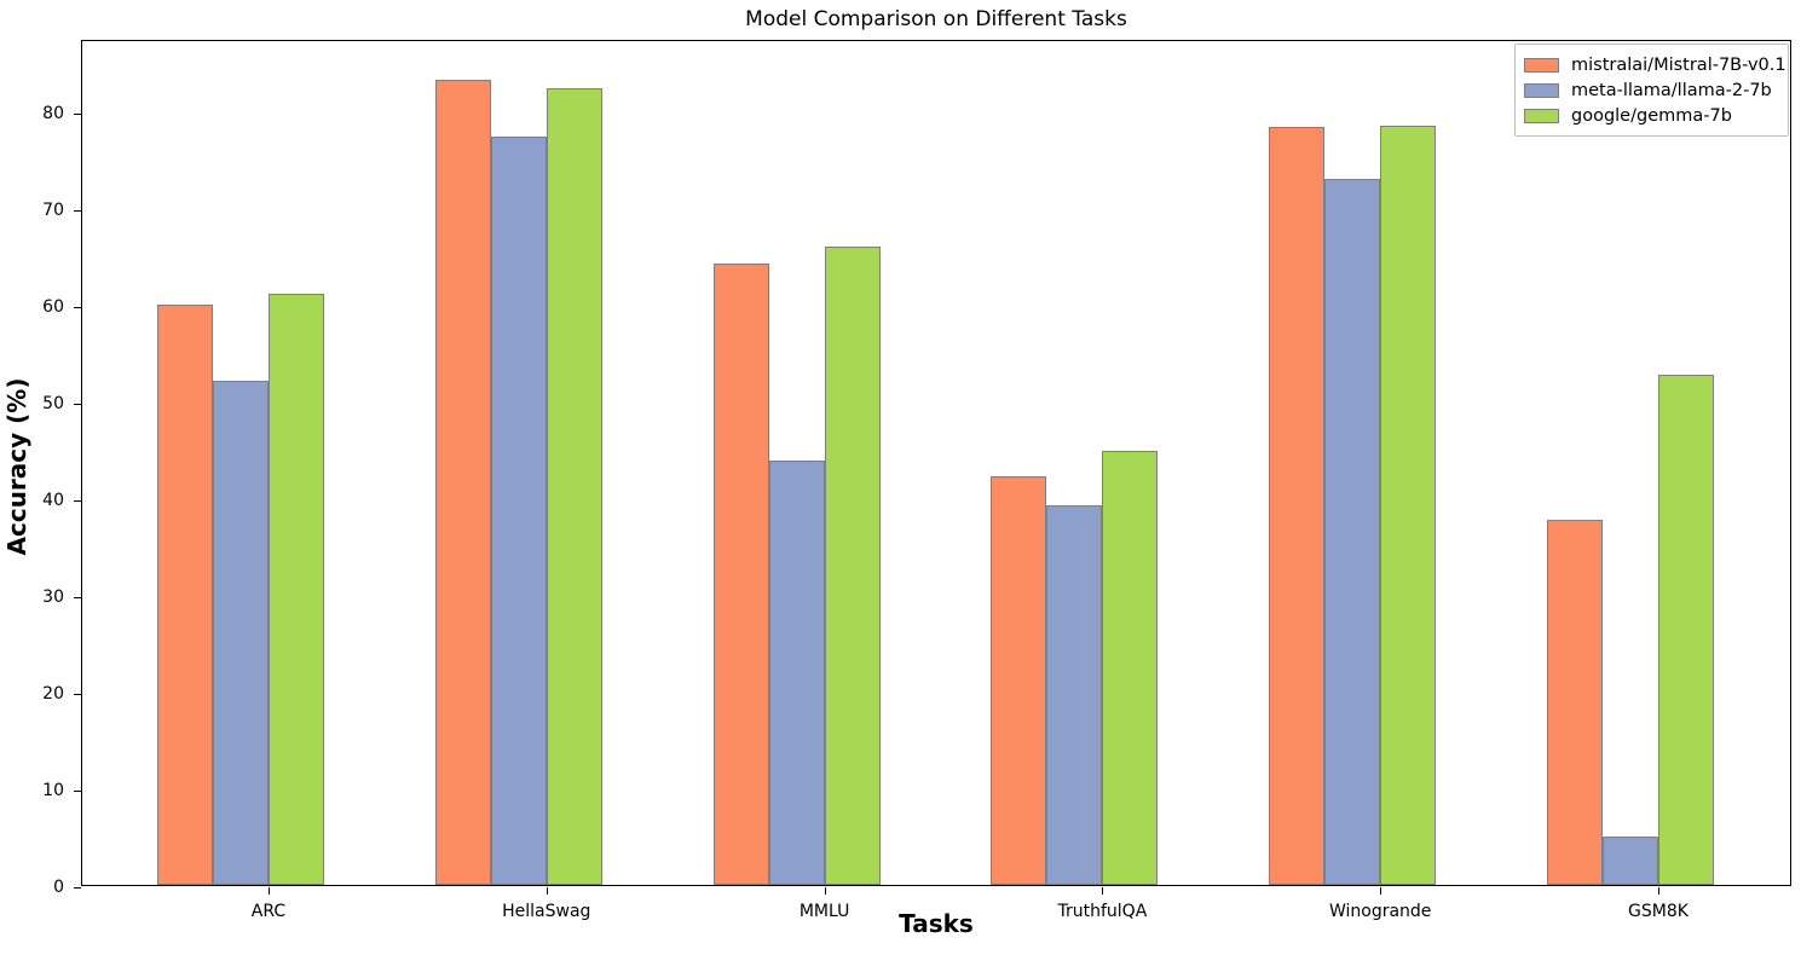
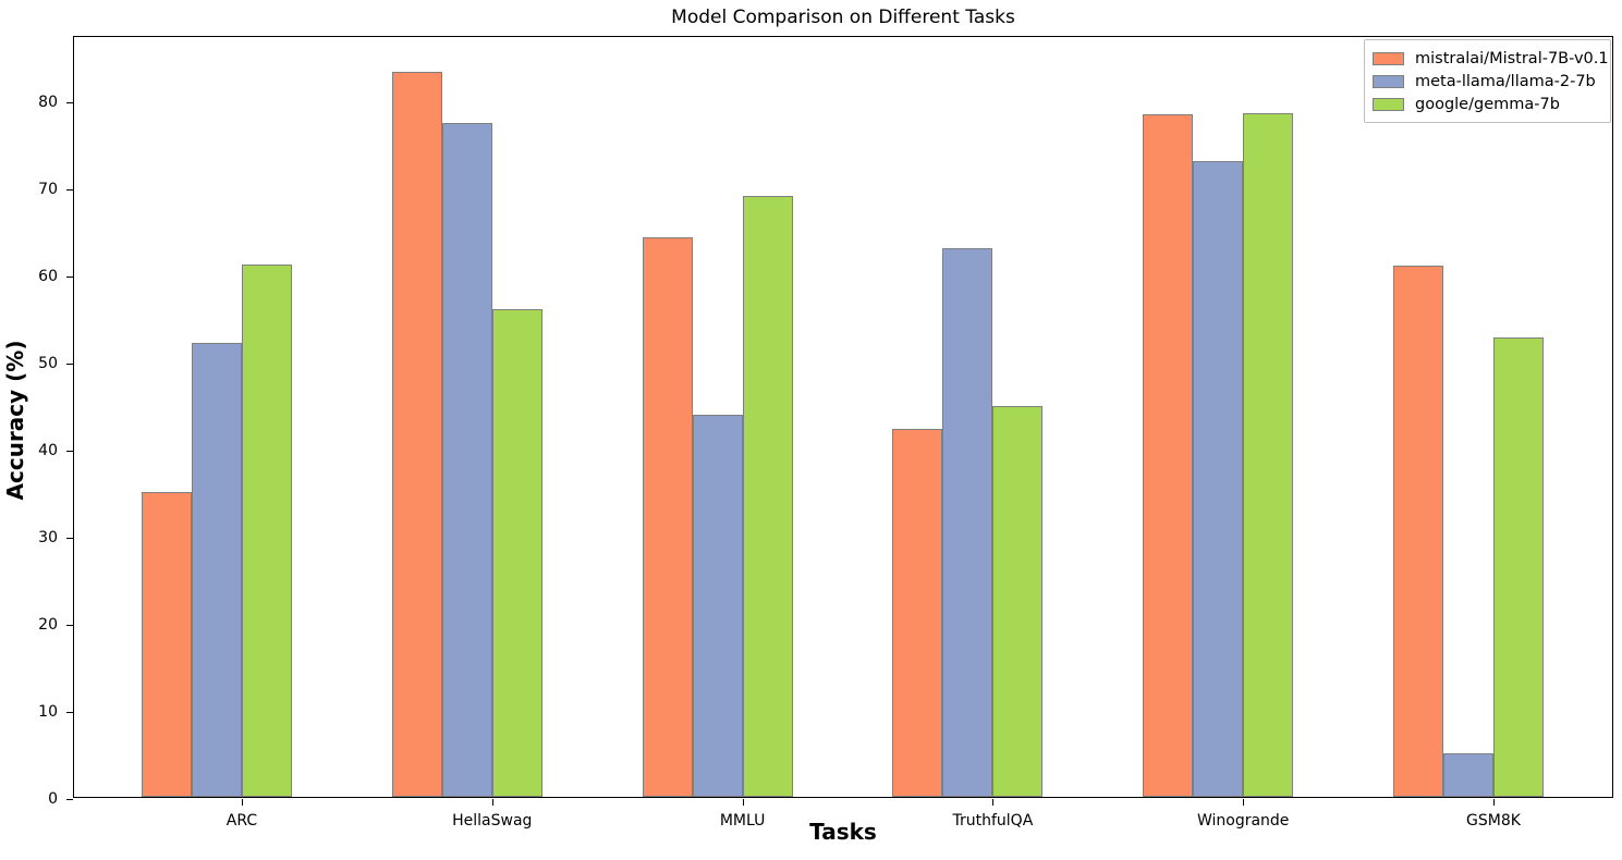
mistralai/Mistral-7B-v0.1/ARC: 60 -> 35
google/gemma-7b/HellaSwag: 82 -> 56
google/gemma-7b/MMLU: 66 -> 69
meta-llama/llama-2-7b/TruthfulQA: 39 -> 63
mistralai/Mistral-7B-v0.1/GSM8K: 38 -> 61
